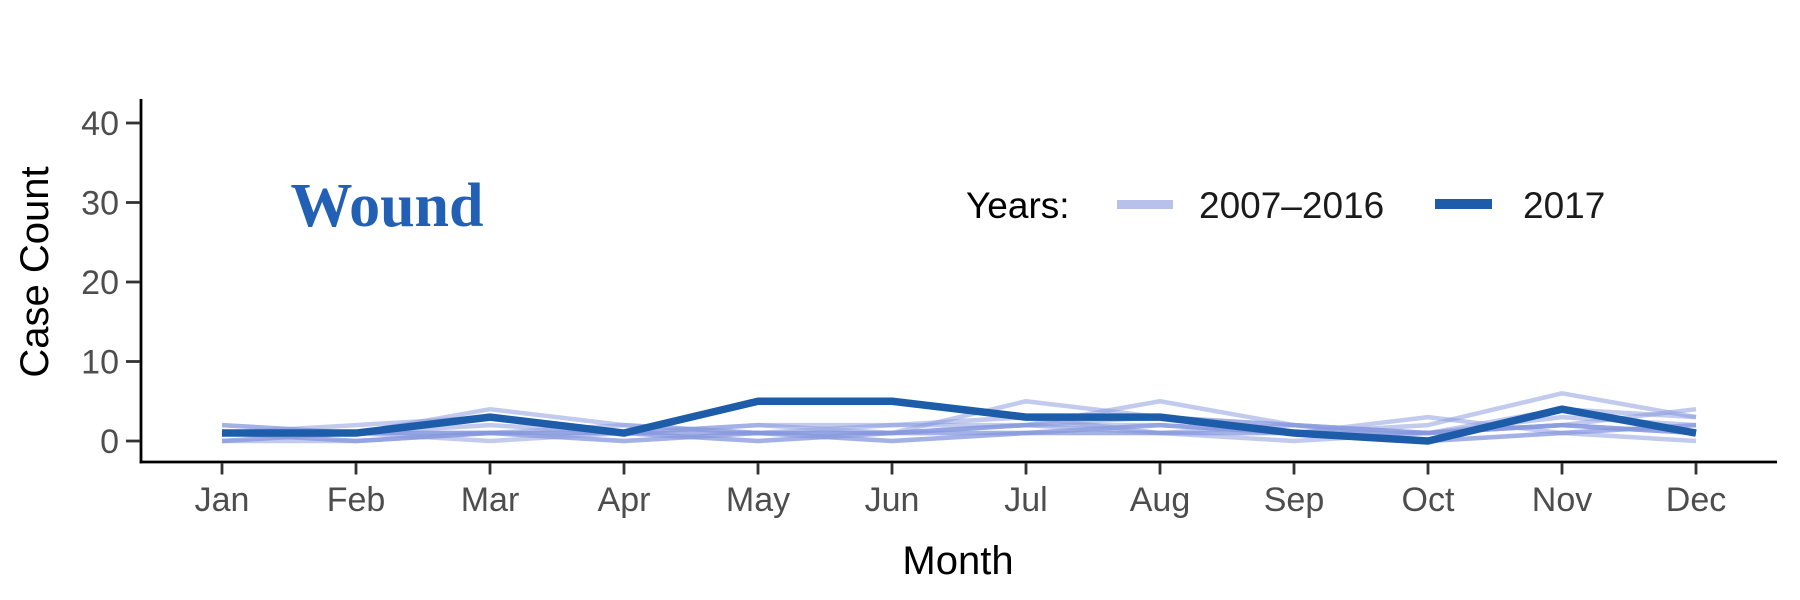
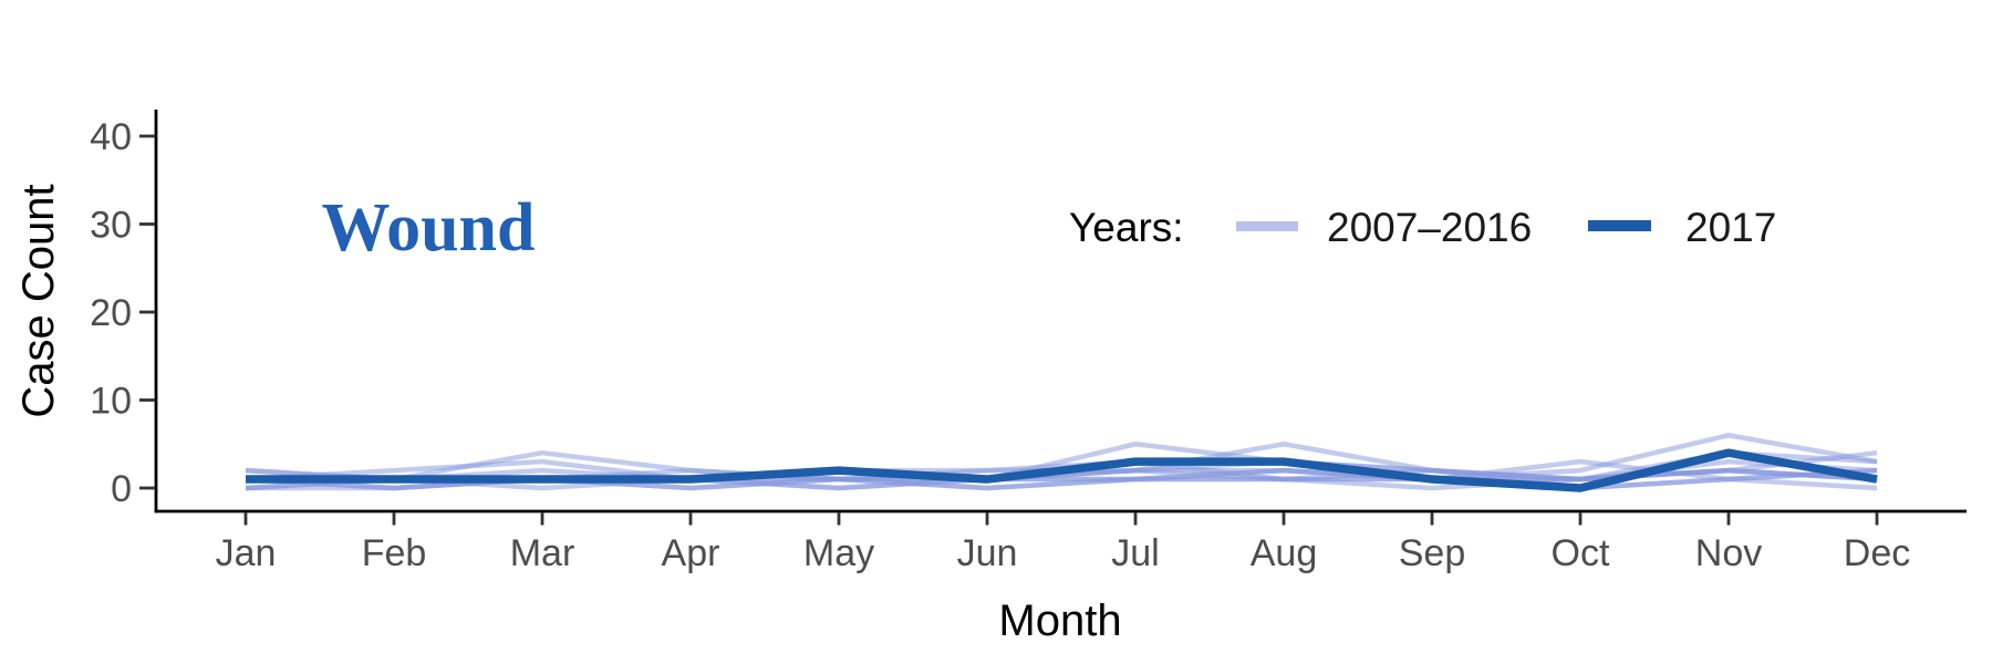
2017/Mar: 3 -> 1
2017/May: 5 -> 2
2017/Jun: 5 -> 1
